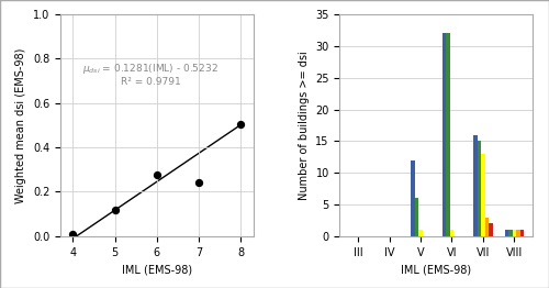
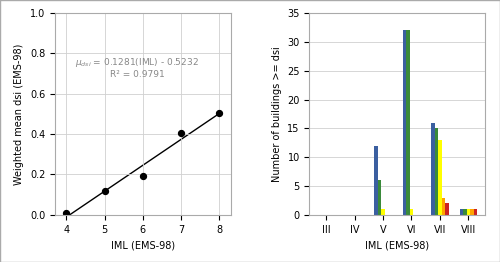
6: 0.275 -> 0.195
7: 0.240 -> 0.405
